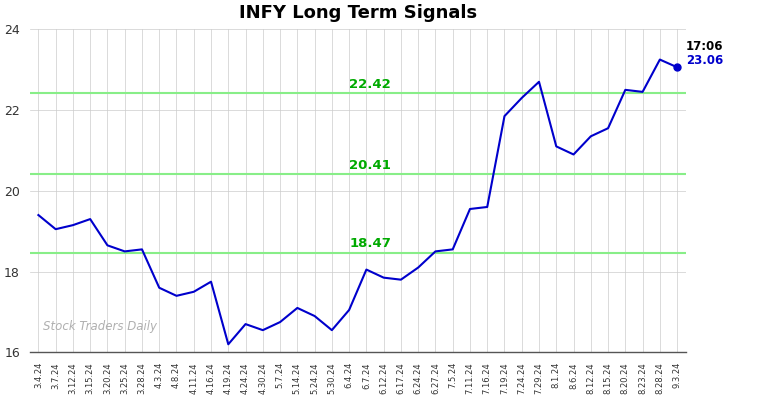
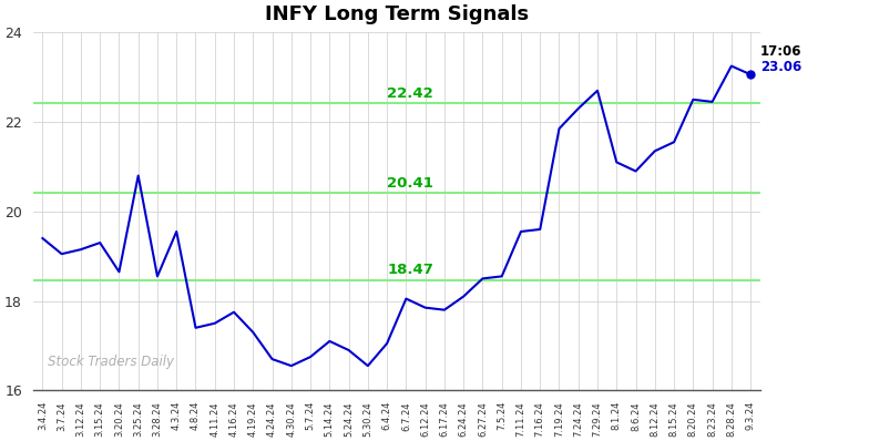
3.25.24: 18.50 -> 20.80
4.3.24: 17.60 -> 19.55
4.19.24: 16.20 -> 17.30
